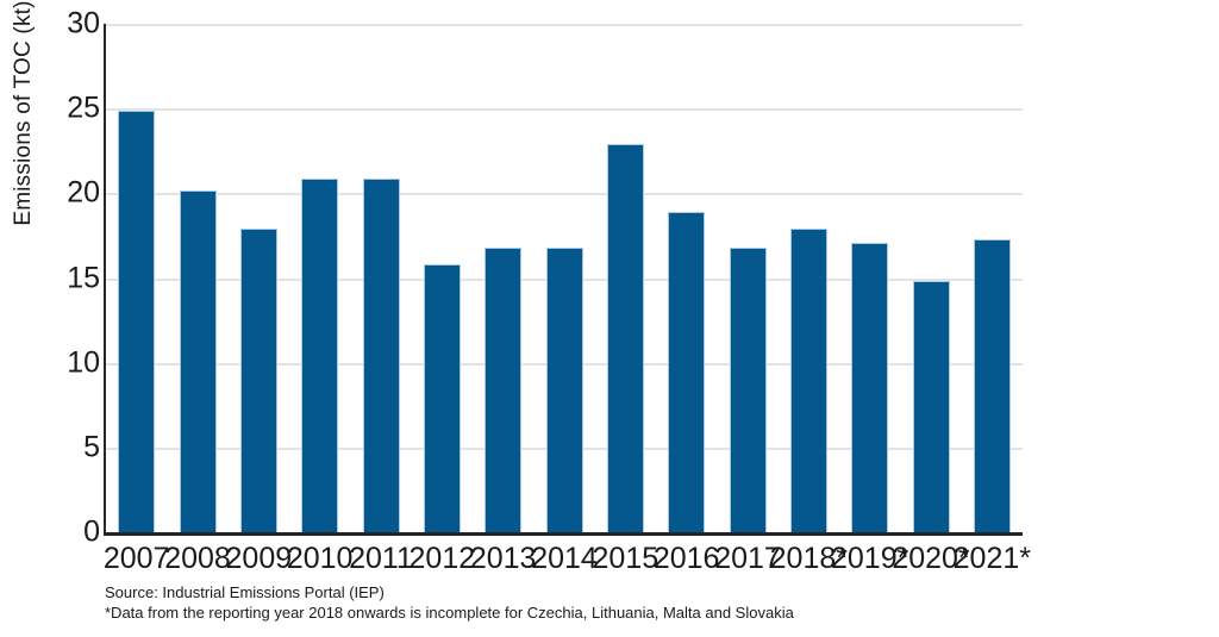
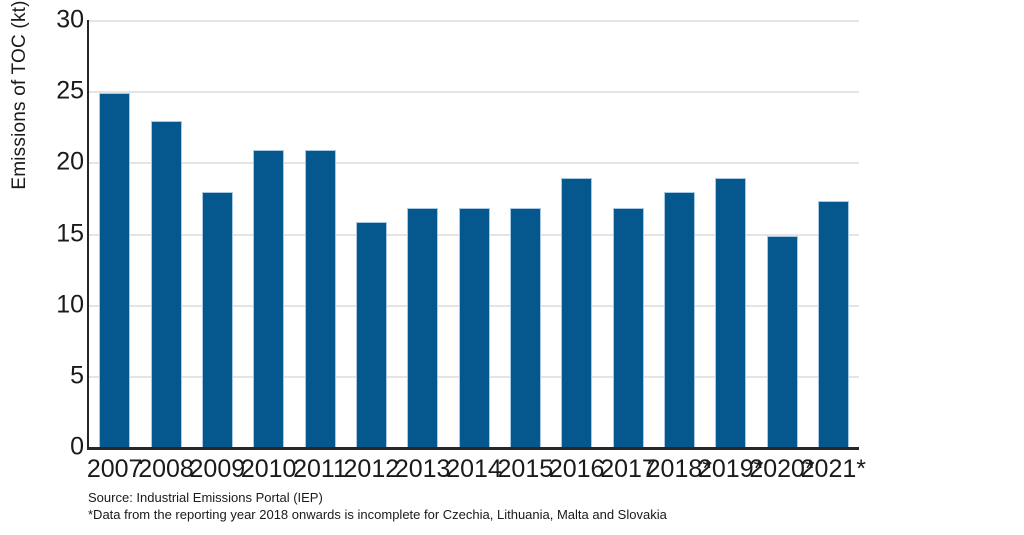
2008: 20.2 -> 22.9
2015: 22.9 -> 16.8
2019*: 17.1 -> 18.9
